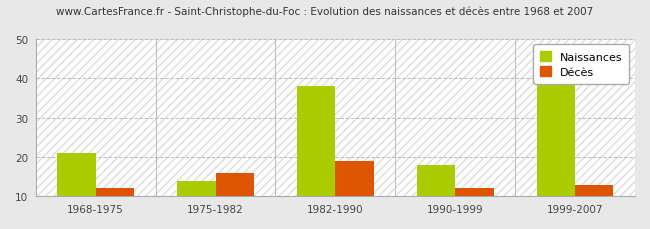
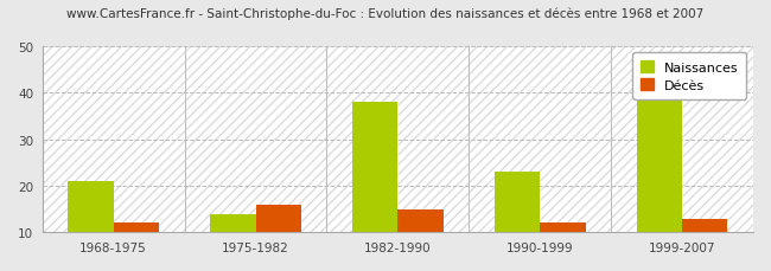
Décès/1982-1990: 19 -> 15
Naissances/1990-1999: 18 -> 23
